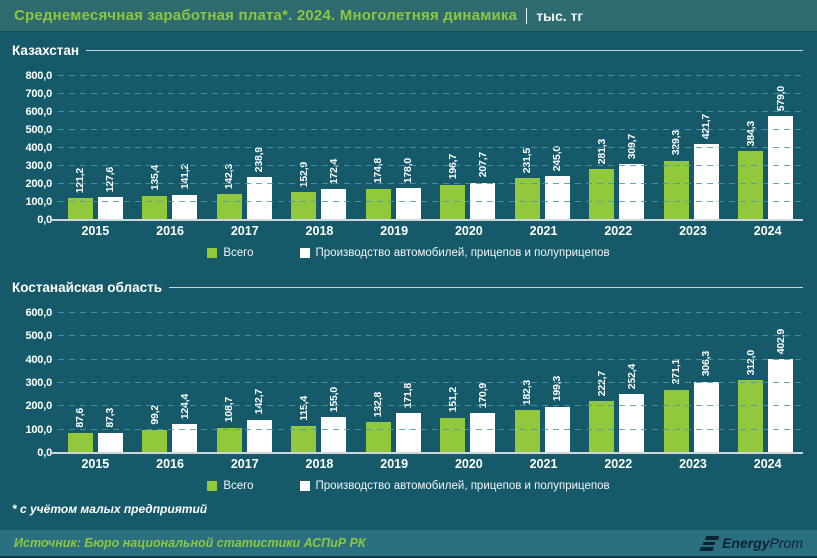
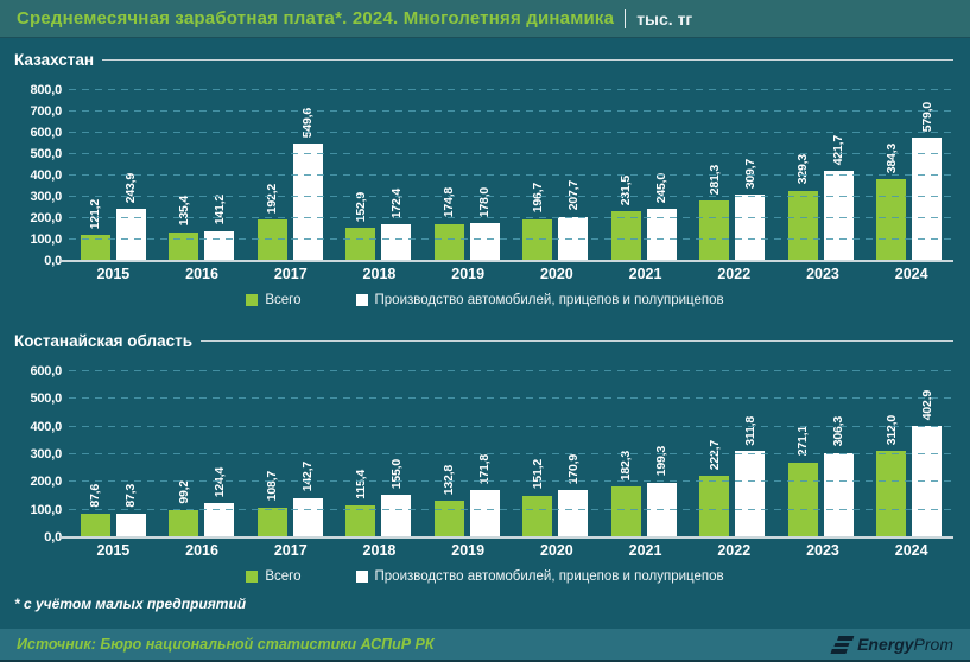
Казахстан/Производство автомобилей, прицепов и полуприцепов/2015: 127,6 -> 243,9
Казахстан/Всего/2017: 142,3 -> 192,2
Казахстан/Производство автомобилей, прицепов и полуприцепов/2017: 238,9 -> 549,6
Костанайская область/Производство автомобилей, прицепов и полуприцепов/2022: 252,4 -> 311,8
